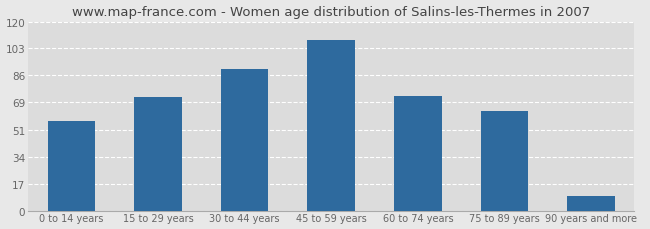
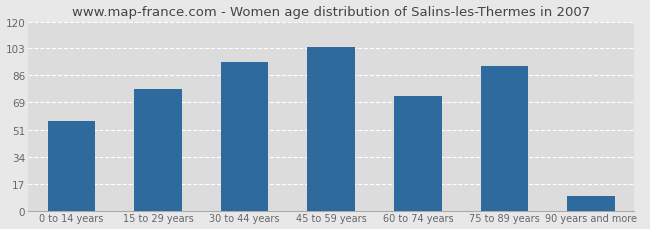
15 to 29 years: 72 -> 77
30 to 44 years: 90 -> 94
45 to 59 years: 108 -> 104
75 to 89 years: 63 -> 92
